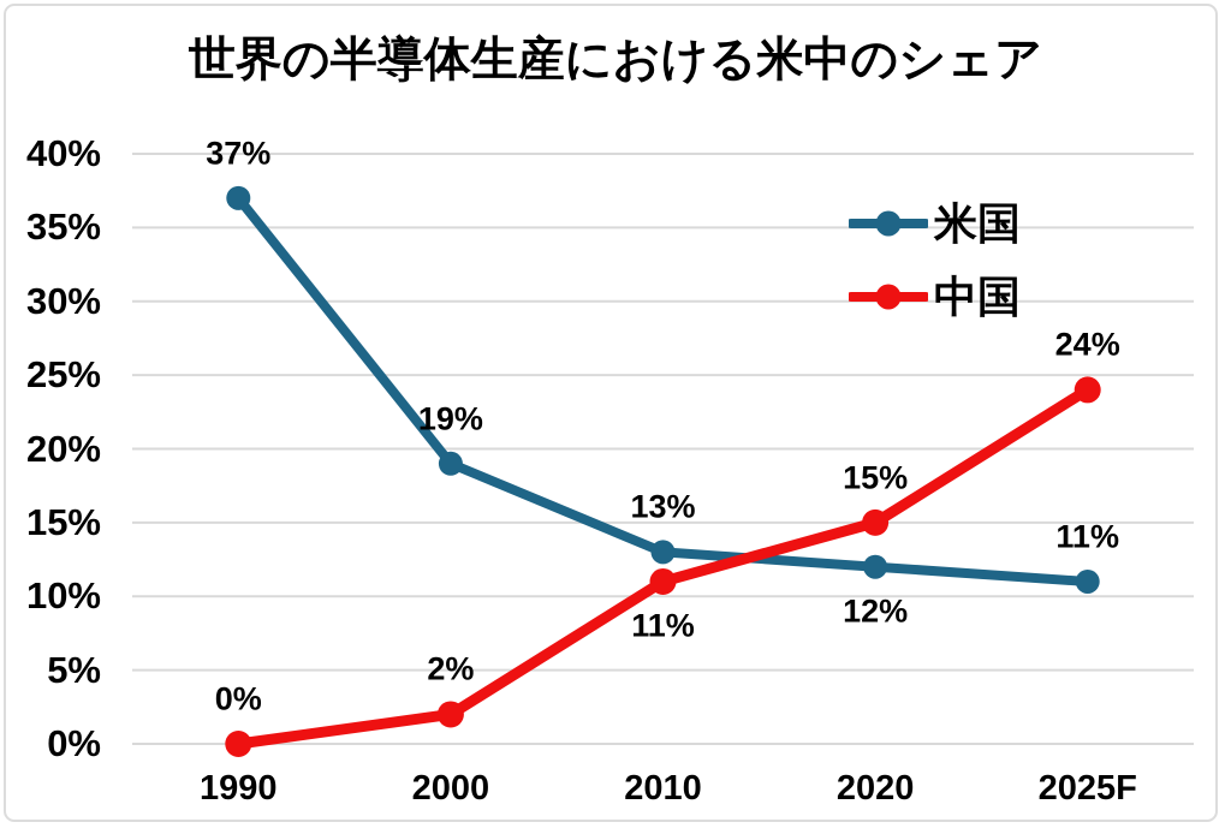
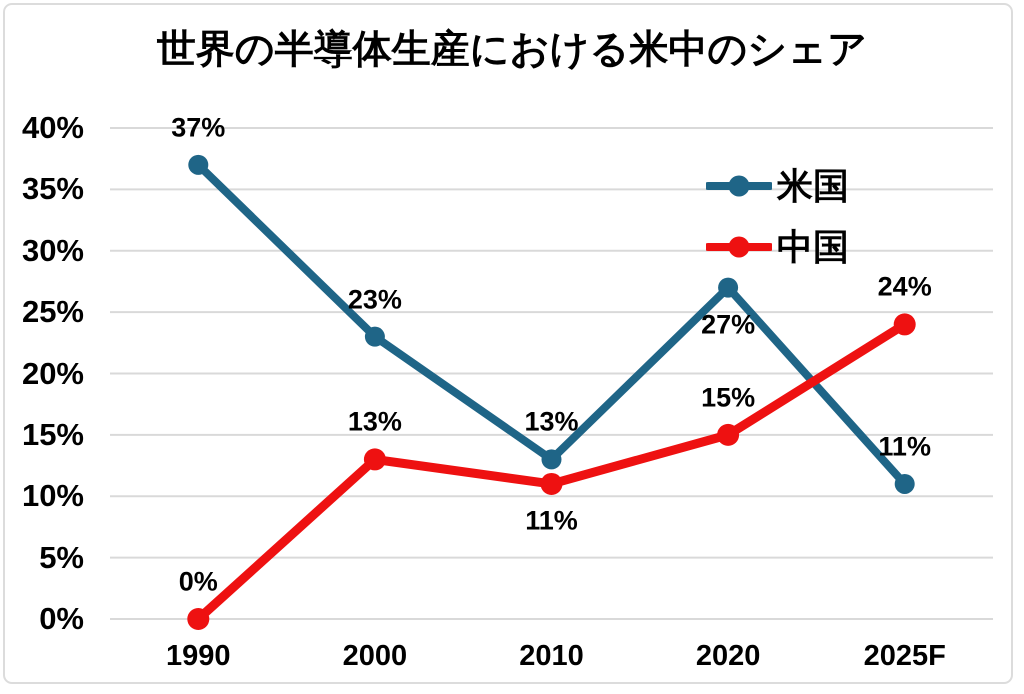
米国/2000: 19% -> 23%
中国/2000: 2% -> 13%
米国/2020: 12% -> 27%
